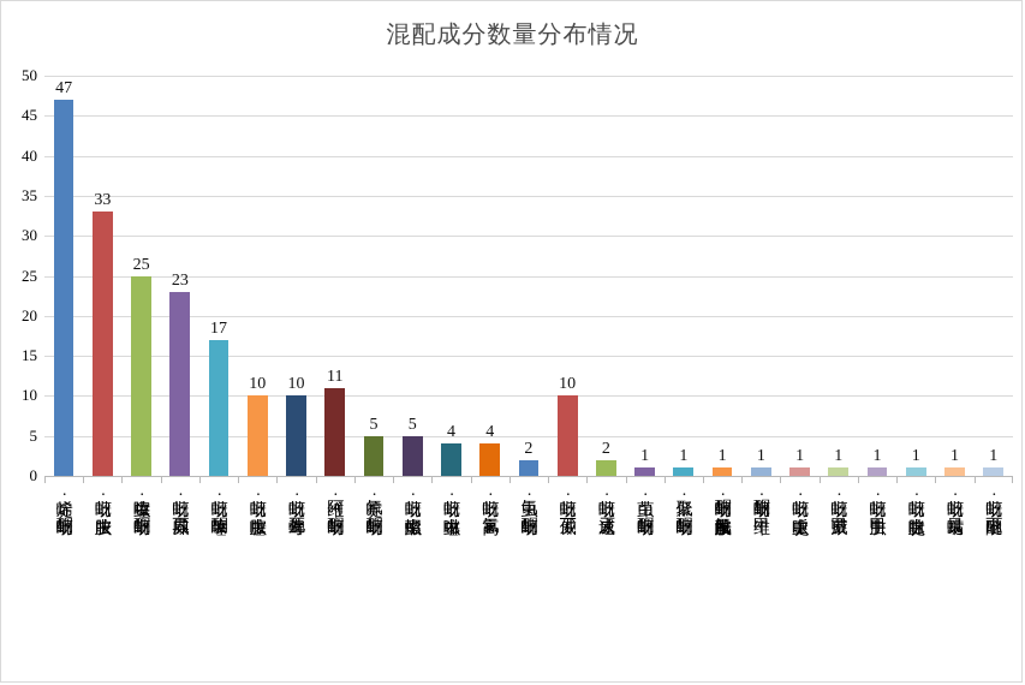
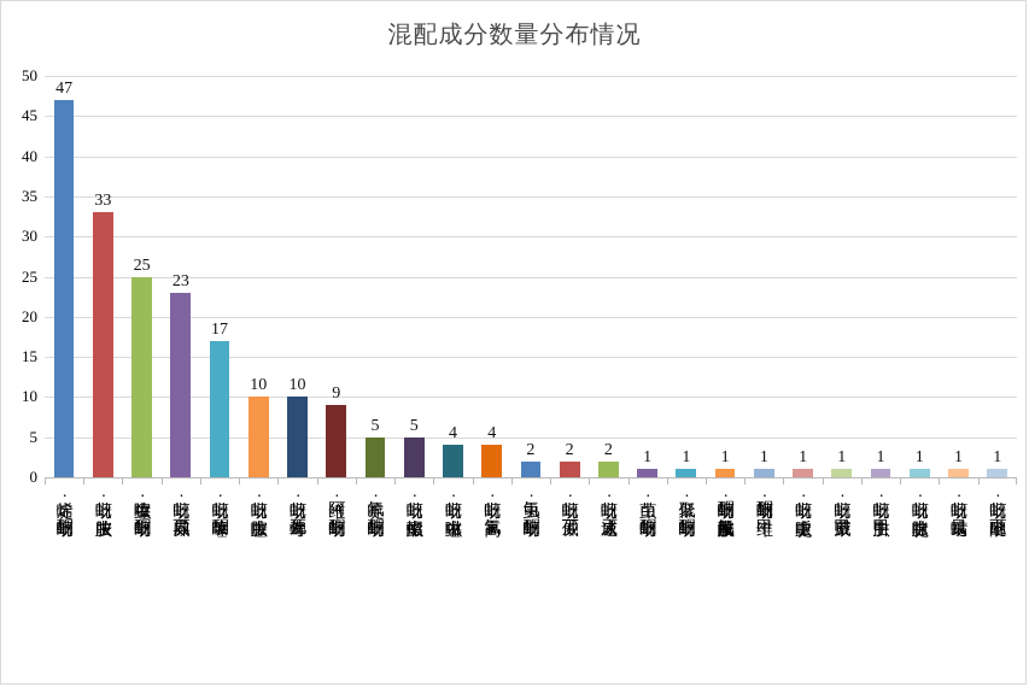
阿维·吡蚜酮: 11 -> 9
吡蚜·仲丁威: 10 -> 2
